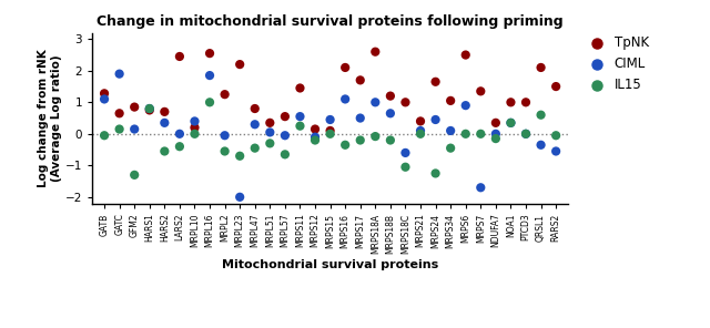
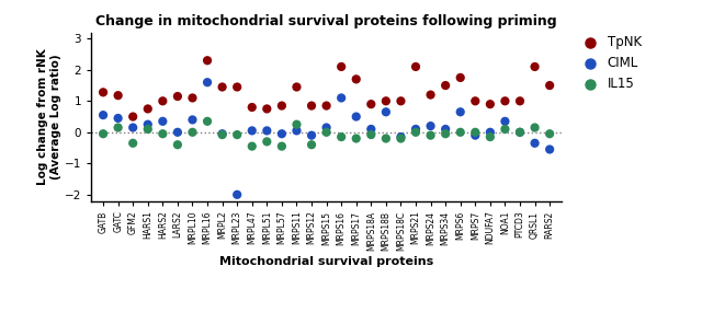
CIML/GATB: 1.10 -> 0.55
TpNK/GATC: 0.65 -> 1.18
CIML/GATC: 1.90 -> 0.45
TpNK/GFM2: 0.85 -> 0.50
IL15/GFM2: -1.30 -> -0.35
CIML/HARS1: 0.80 -> 0.25
IL15/HARS1: 0.80 -> 0.10
TpNK/HARS2: 0.70 -> 1.00
IL15/HARS2: -0.55 -> -0.05
TpNK/LARS2: 2.45 -> 1.15
TpNK/MRPL10: 0.20 -> 1.10
TpNK/MRPL16: 2.55 -> 2.30
CIML/MRPL16: 1.85 -> 1.60
IL15/MRPL16: 1.00 -> 0.35
TpNK/MRPL2: 1.25 -> 1.45
IL15/MRPL2: -0.55 -> -0.08
TpNK/MRPL23: 2.20 -> 1.45
IL15/MRPL23: -0.70 -> -0.08
CIML/MRPL47: 0.30 -> 0.05
TpNK/MRPL51: 0.35 -> 0.75
TpNK/MRPL57: 0.55 -> 0.85
IL15/MRPL57: -0.65 -> -0.45
CIML/MRPS11: 0.55 -> 0.05
TpNK/MRPS12: 0.15 -> 0.85
IL15/MRPS12: -0.20 -> -0.40
TpNK/MRPS15: 0.10 -> 0.85
CIML/MRPS15: 0.45 -> 0.15
IL15/MRPS16: -0.35 -> -0.15
TpNK/MRPS18A: 2.60 -> 0.90
CIML/MRPS18A: 1.00 -> 0.10
TpNK/MRPS18B: 1.20 -> 1.00
CIML/MRPS18C: -0.60 -> -0.15
IL15/MRPS18C: -1.05 -> -0.20
TpNK/MRPS21: 0.40 -> 2.10
TpNK/MRPS24: 1.65 -> 1.20
CIML/MRPS24: 0.45 -> 0.20
IL15/MRPS24: -1.25 -> -0.10
TpNK/MRPS34: 1.05 -> 1.50
IL15/MRPS34: -0.45 -> -0.05
TpNK/MRPS6: 2.50 -> 1.75
CIML/MRPS6: 0.90 -> 0.65
TpNK/MRPS7: 1.35 -> 1.00
CIML/MRPS7: -1.70 -> -0.10
TpNK/NDUFA7: 0.35 -> 0.90
IL15/NOA1: 0.35 -> 0.10
IL15/QRSL1: 0.60 -> 0.15
